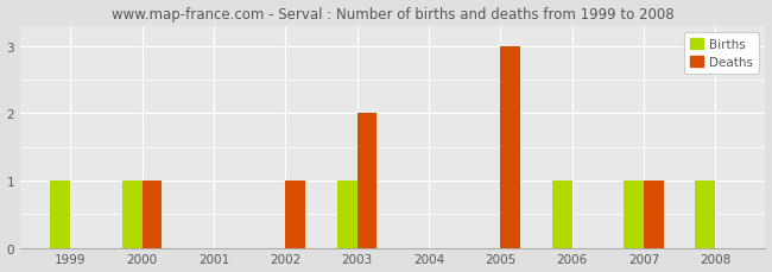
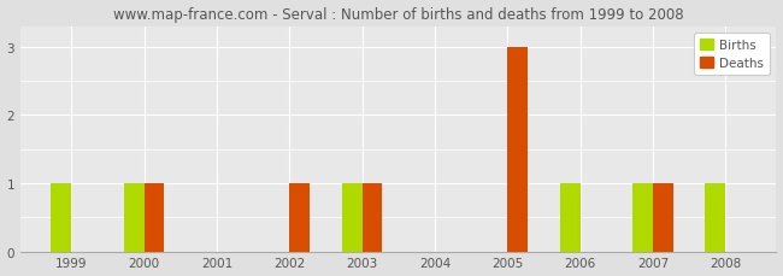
Deaths/2003: 2 -> 1
